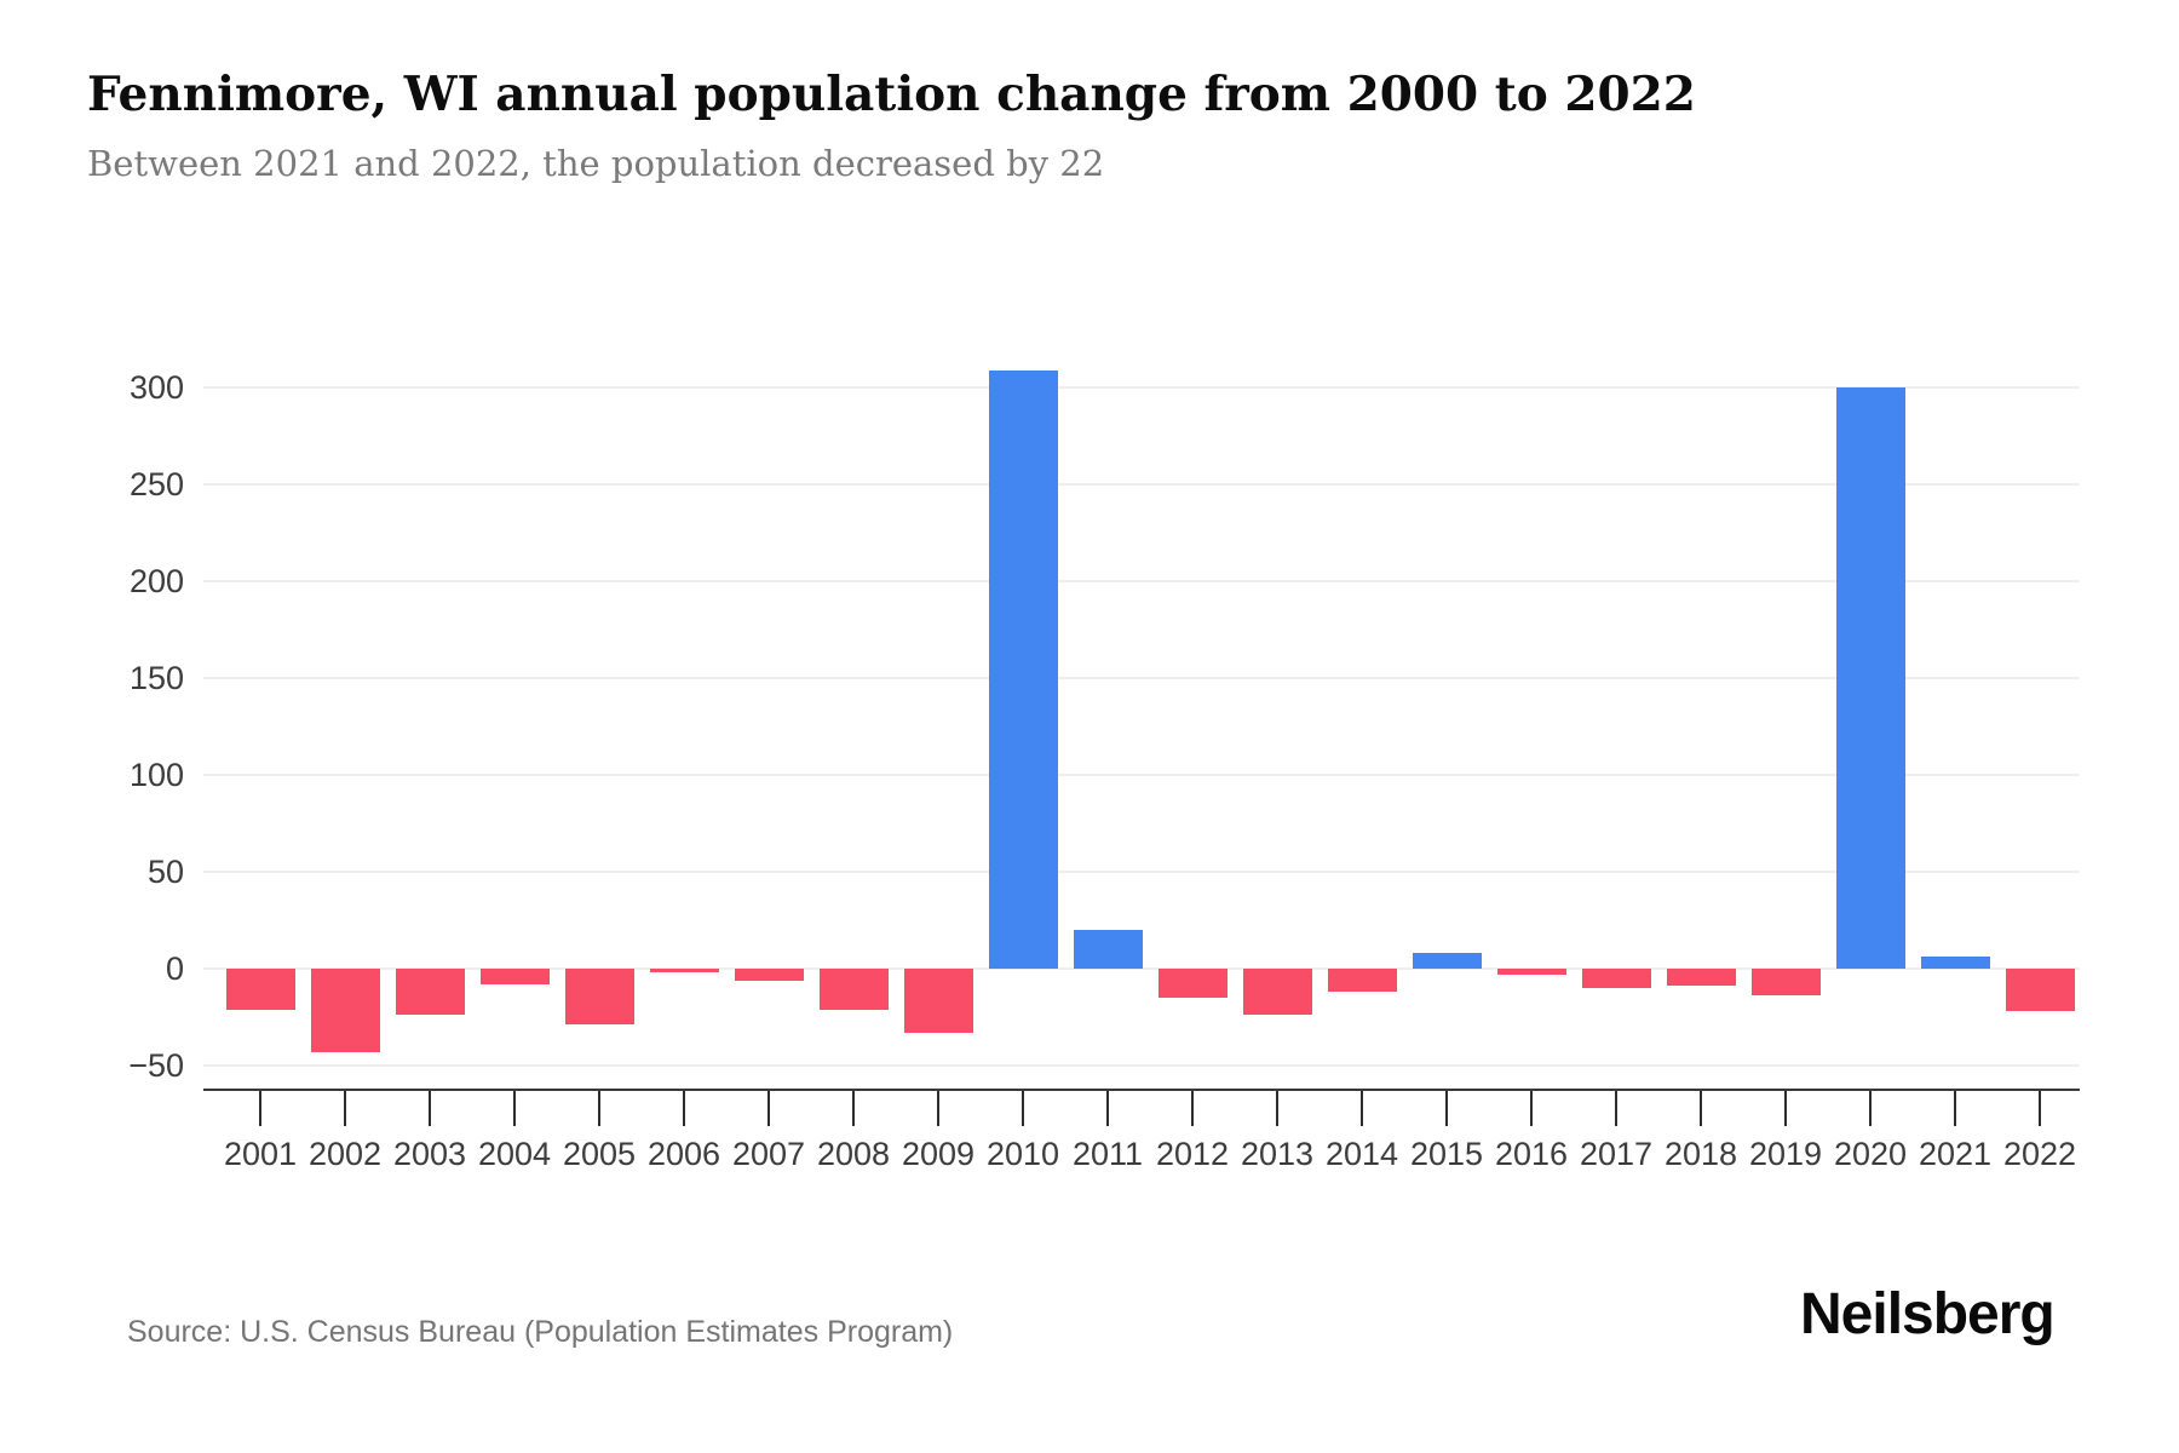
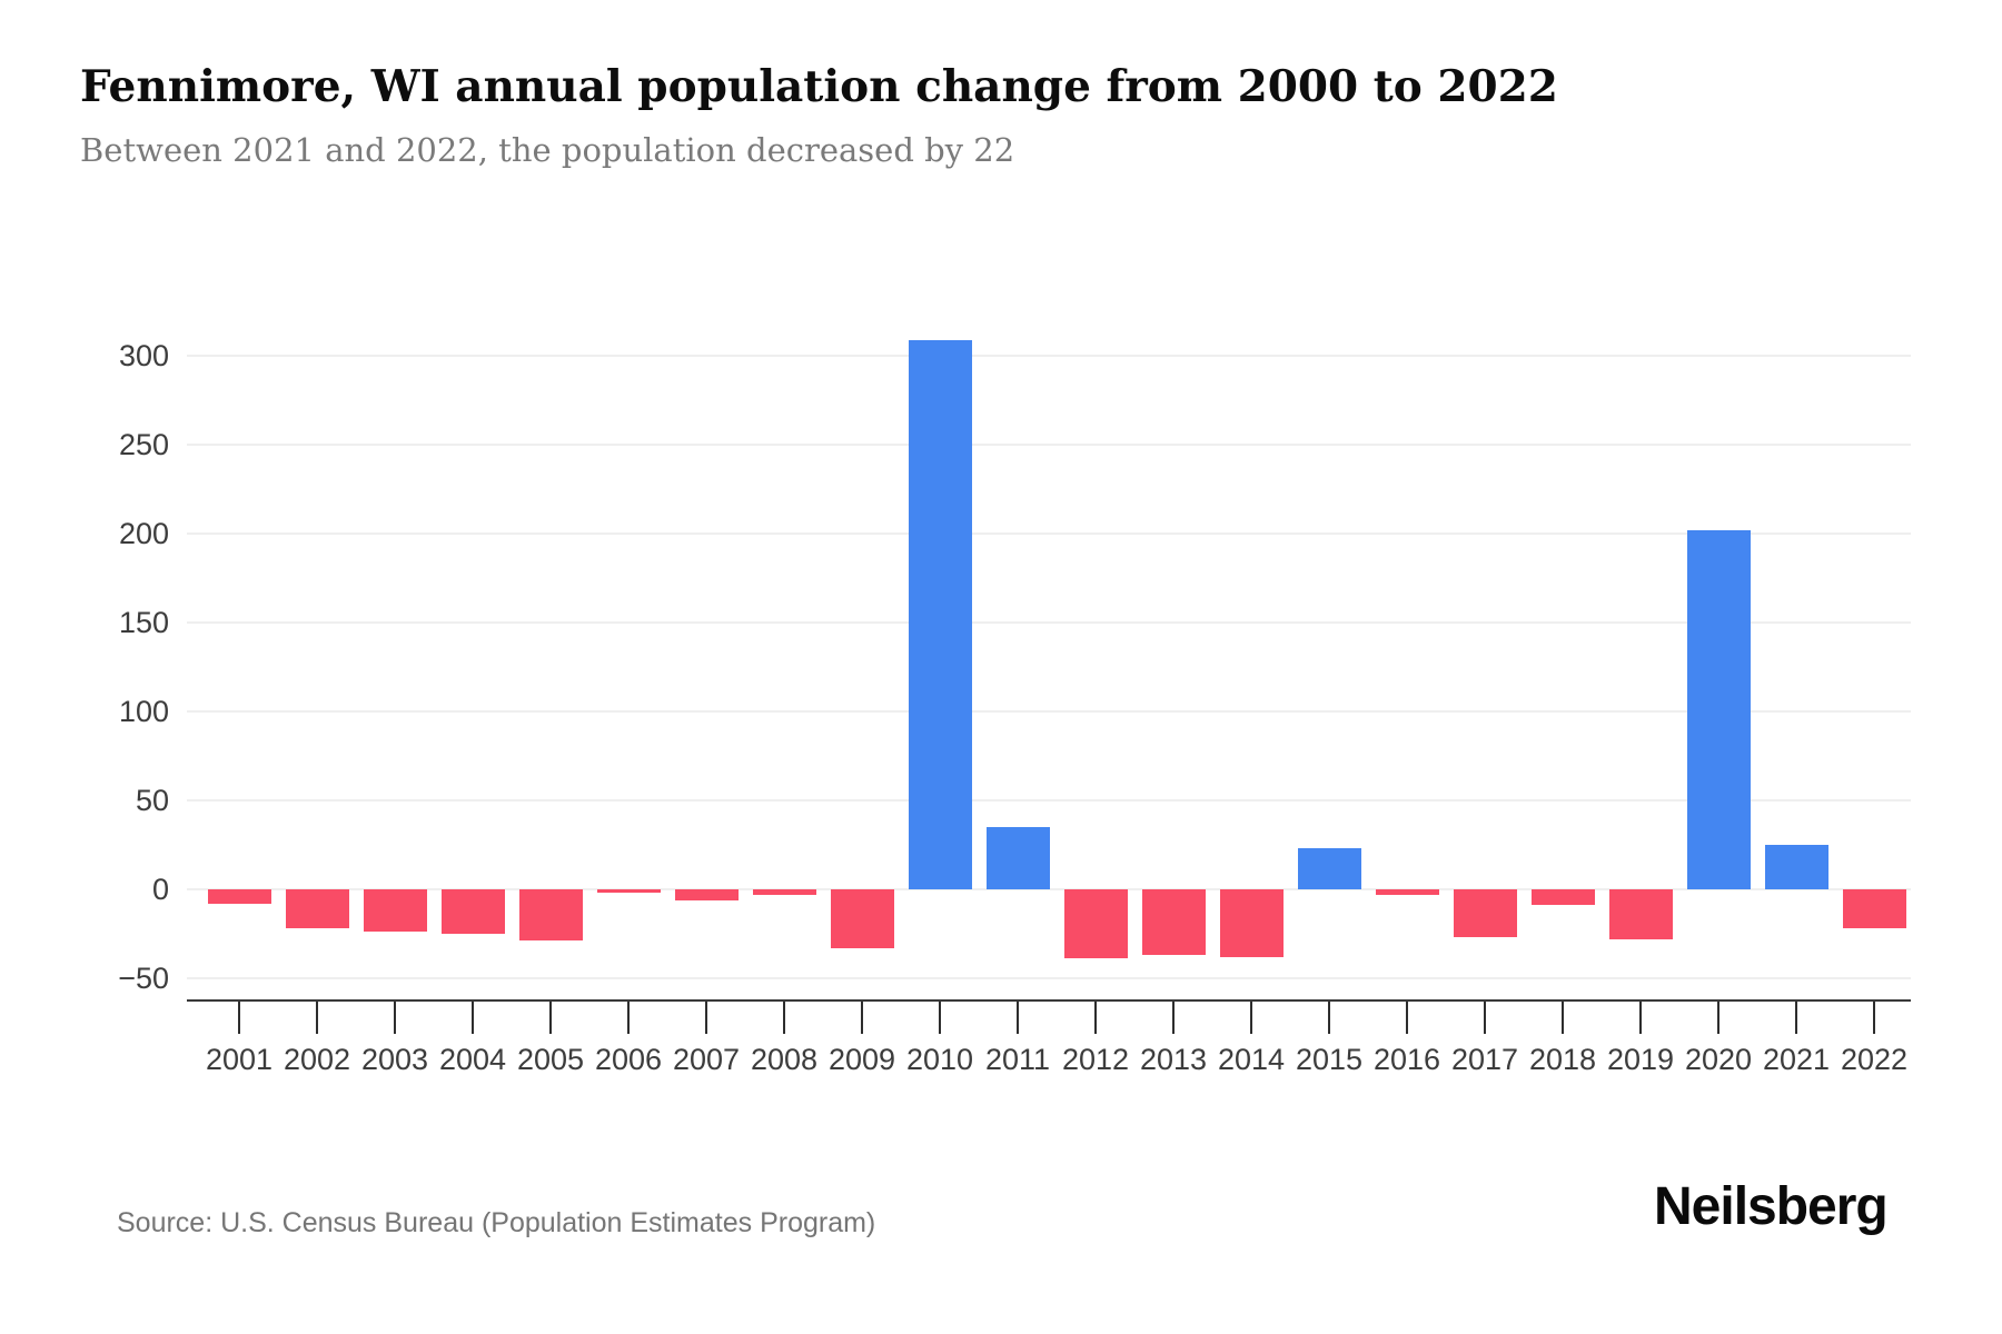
2001: -21 -> -8
2002: -43 -> -22
2004: -8 -> -25
2008: -21 -> -3
2011: 20 -> 35
2012: -15 -> -39
2013: -24 -> -37
2014: -12 -> -38
2015: 8 -> 23
2017: -10 -> -27
2019: -14 -> -28
2020: 300 -> 202
2021: 6 -> 25
